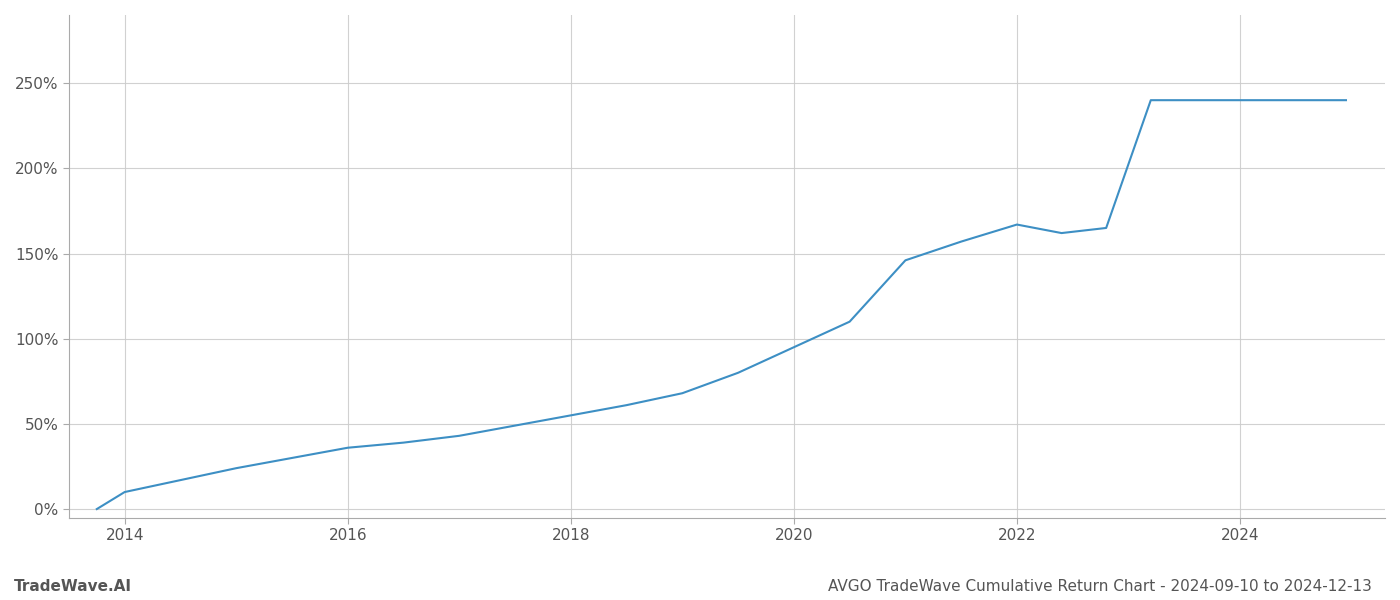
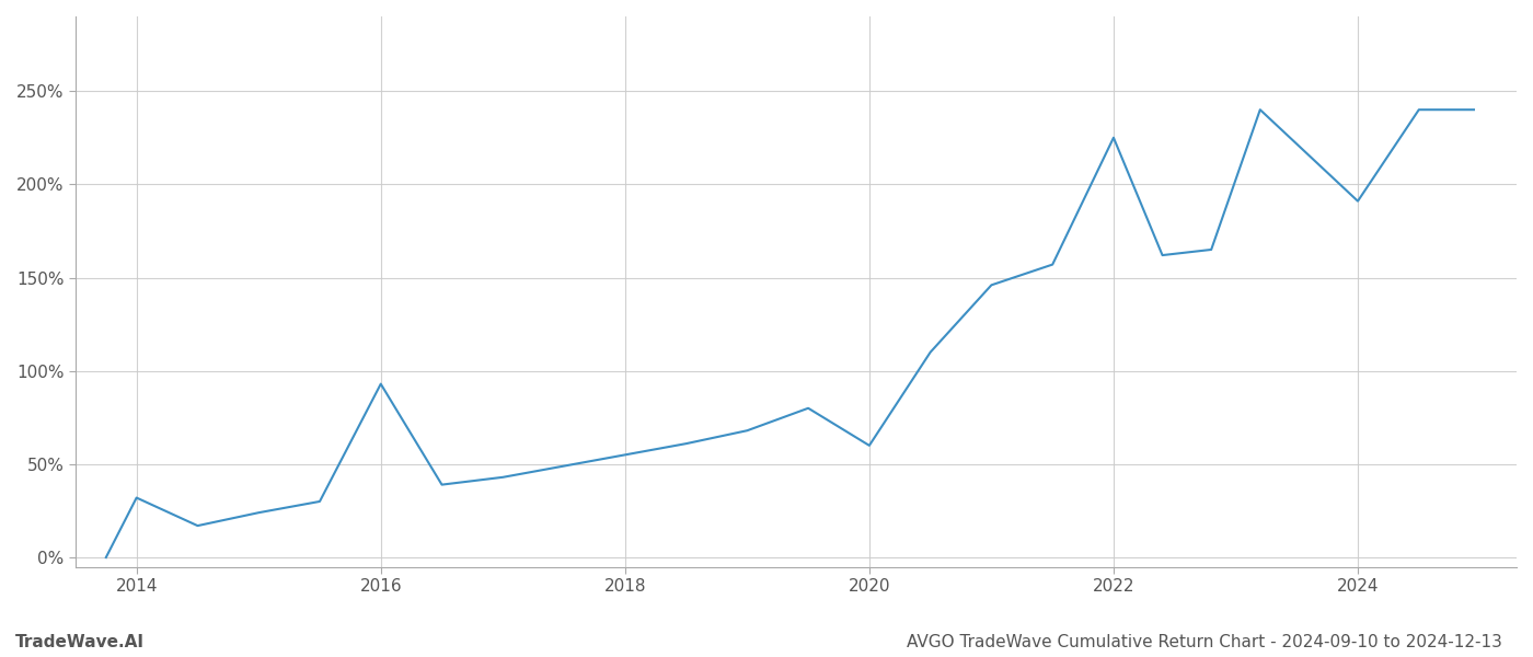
2014: 10% -> 32%
2016: 36% -> 93%
2020: 95% -> 60%
2022: 167% -> 225%
2024: 240% -> 191%
